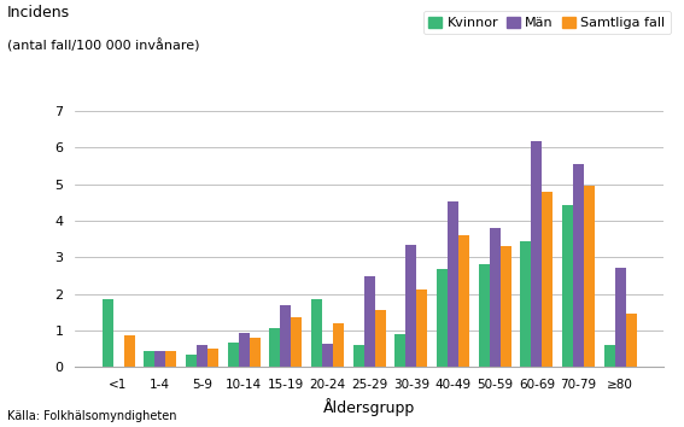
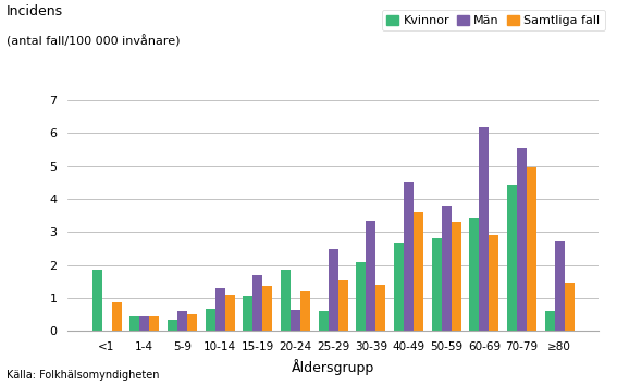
Män/10-14: 0.95 -> 1.30
Samtliga fall/10-14: 0.80 -> 1.10
Kvinnor/30-39: 0.90 -> 2.10
Samtliga fall/30-39: 2.14 -> 1.40
Samtliga fall/60-69: 4.78 -> 2.90
